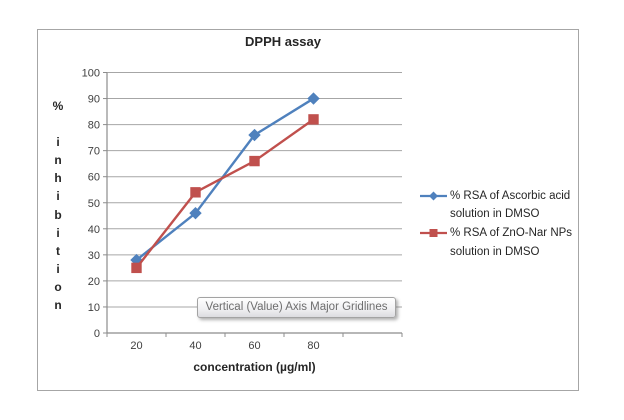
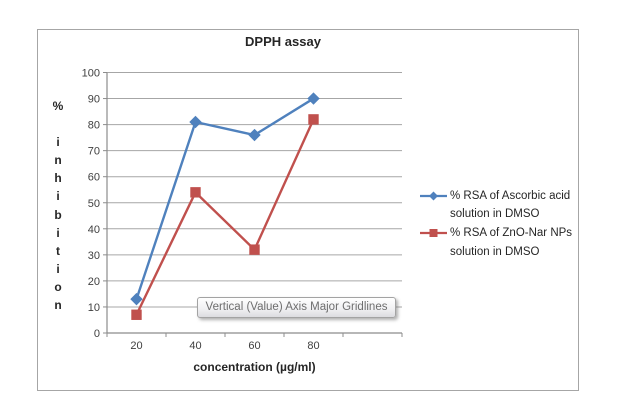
% RSA of Ascorbic acid solution in DMSO/20: 28 -> 13
% RSA of ZnO-Nar NPs solution in DMSO/20: 25 -> 7
% RSA of Ascorbic acid solution in DMSO/40: 46 -> 81
% RSA of ZnO-Nar NPs solution in DMSO/60: 66 -> 32
